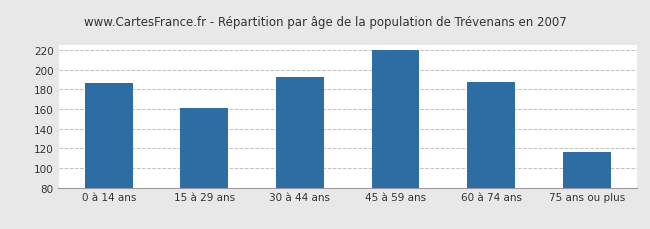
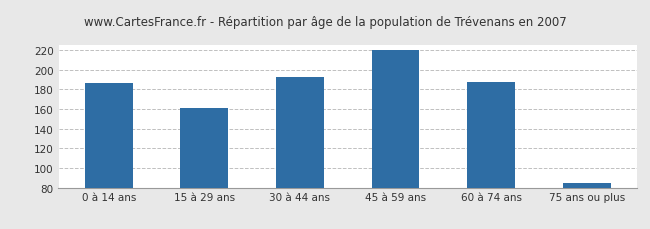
75 ans ou plus: 116 -> 85
